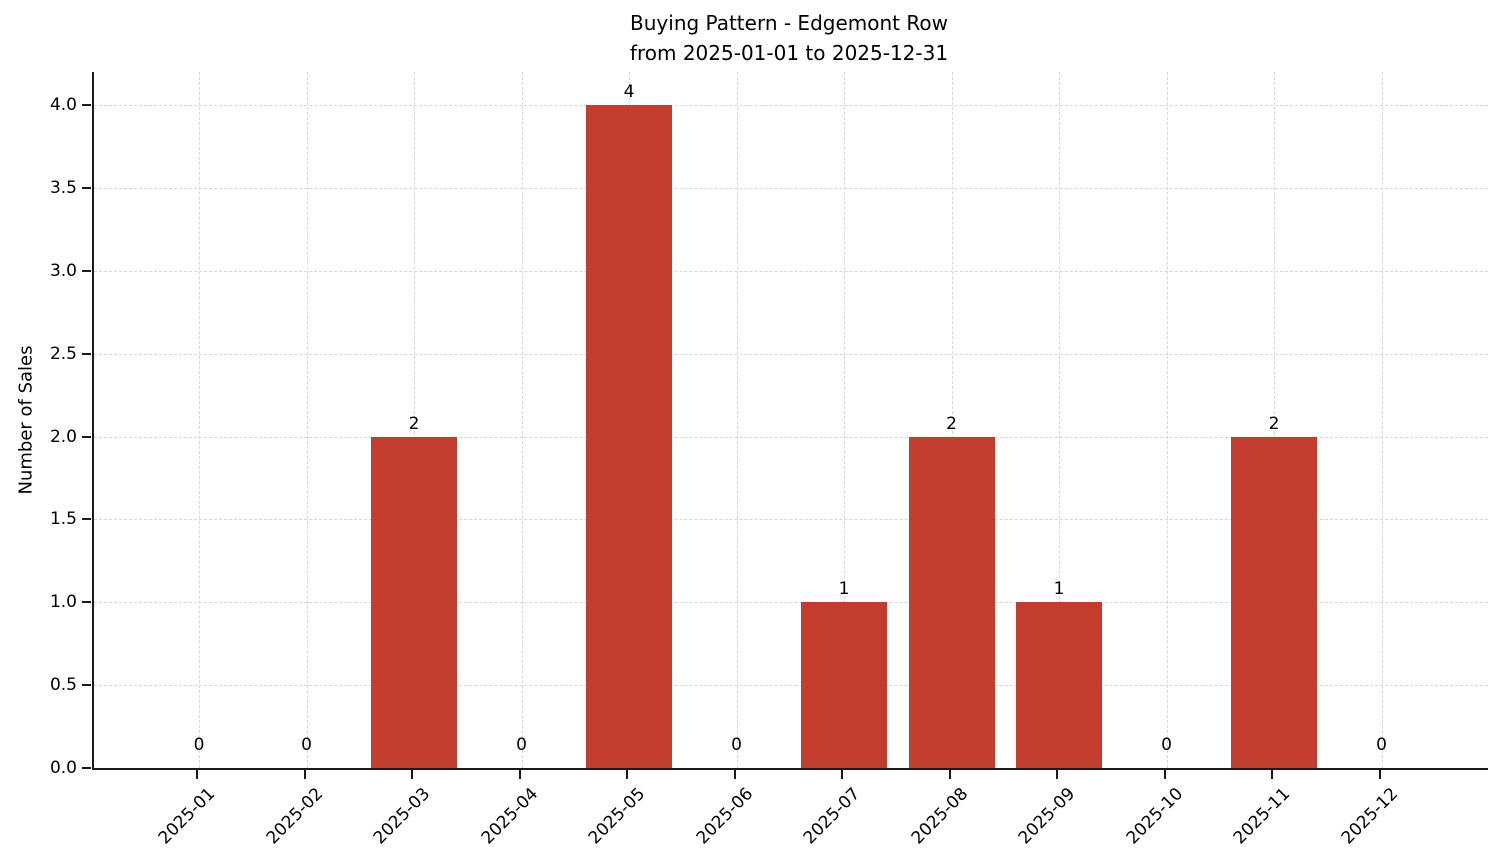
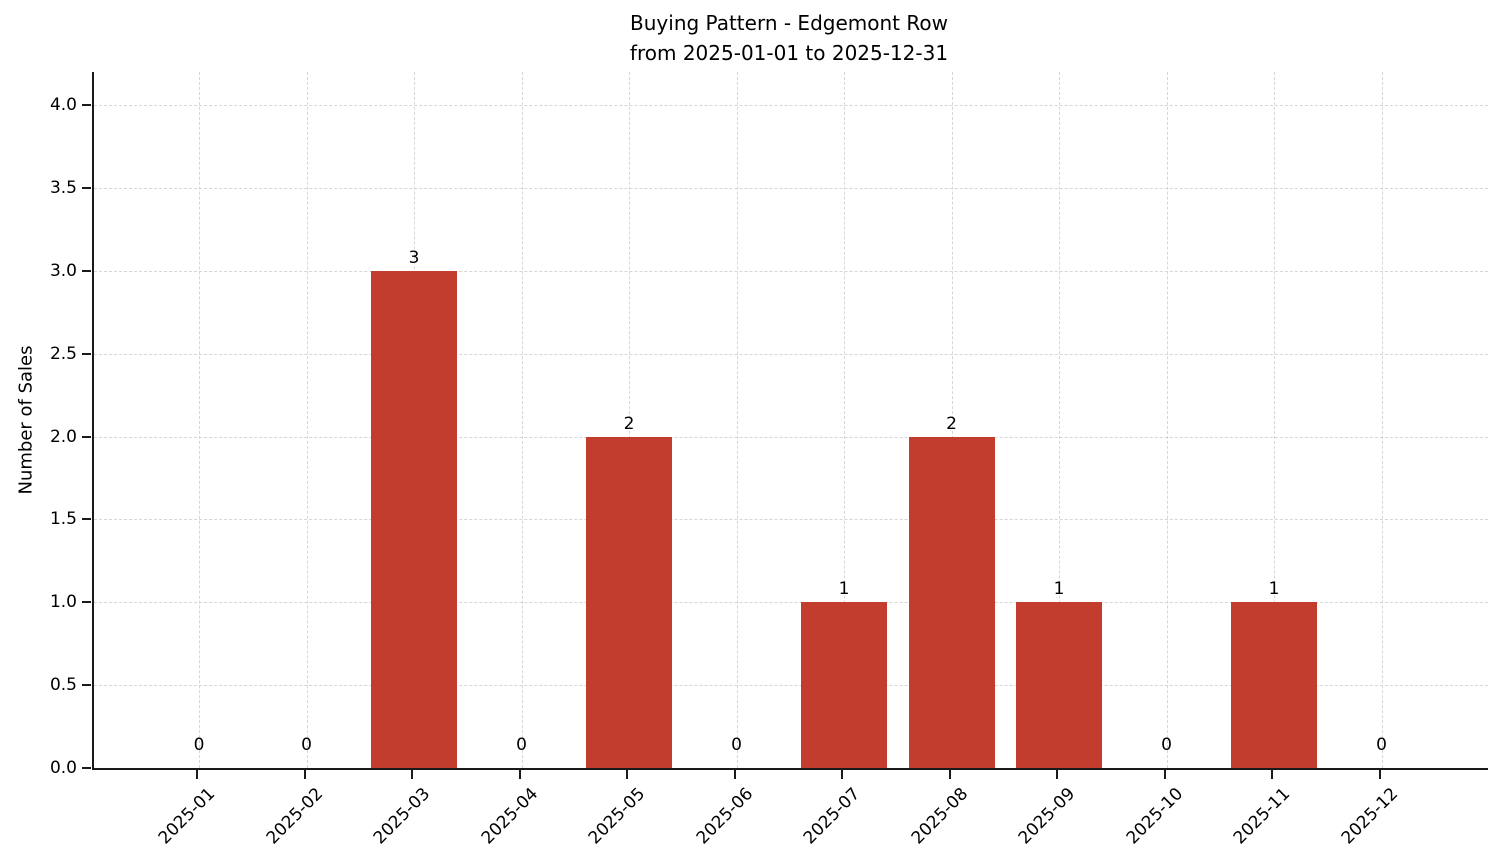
2025-03: 2 -> 3
2025-05: 4 -> 2
2025-11: 2 -> 1
